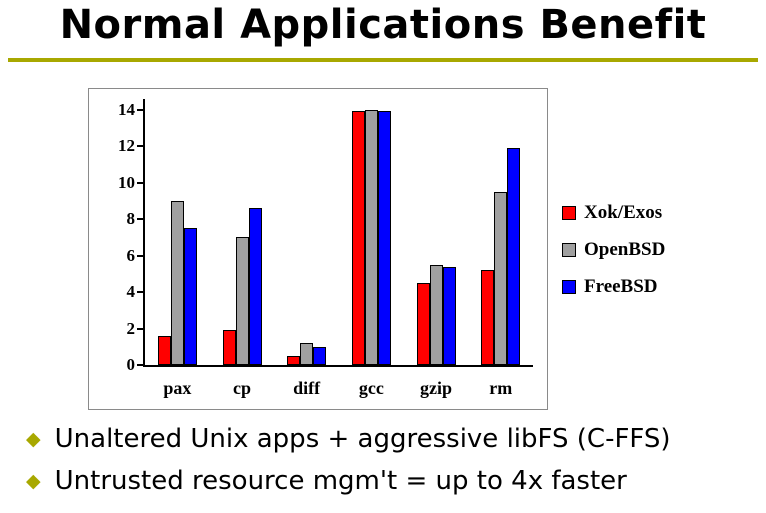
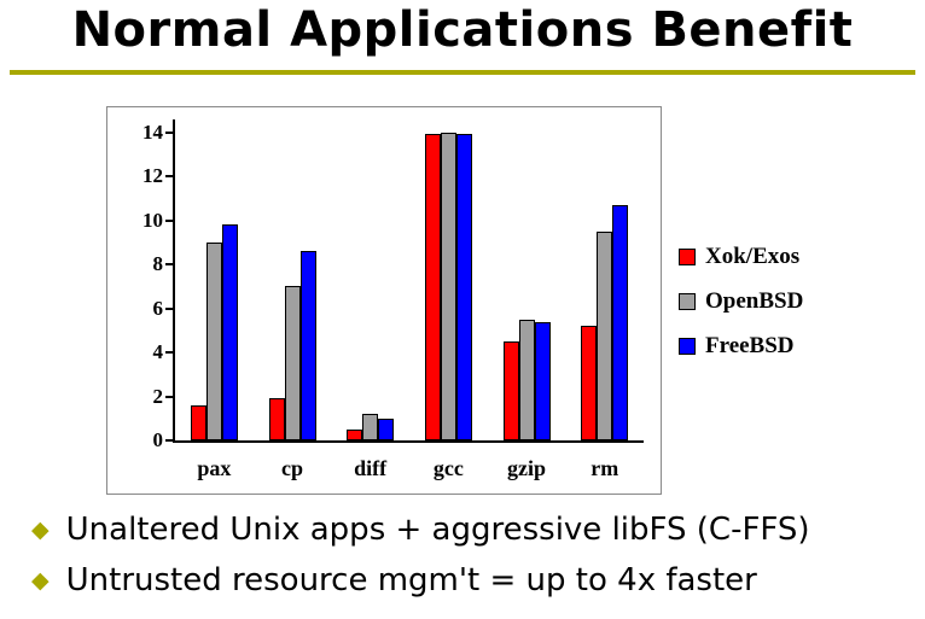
FreeBSD/pax: 7.5 -> 9.8
FreeBSD/rm: 11.9 -> 10.7
